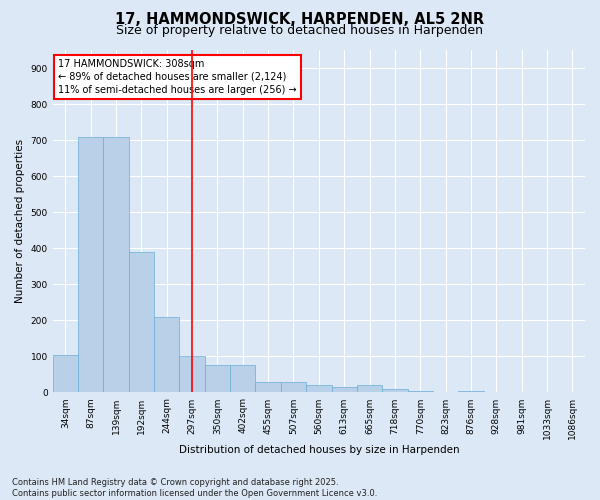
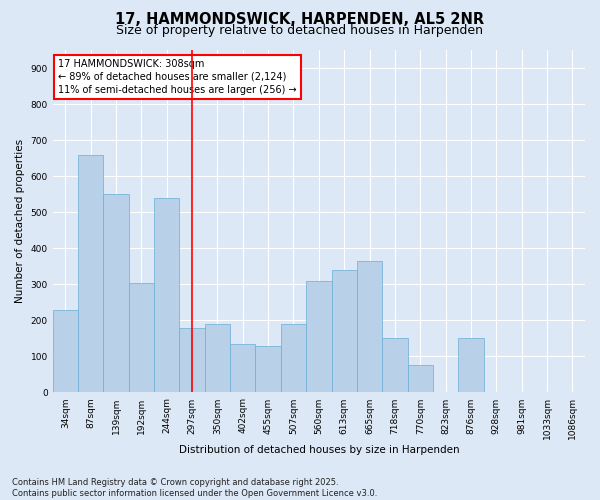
34sqm: 105 -> 230
87sqm: 710 -> 660
139sqm: 710 -> 550
192sqm: 390 -> 305
244sqm: 210 -> 540
297sqm: 100 -> 180
350sqm: 75 -> 190
402sqm: 75 -> 135
455sqm: 30 -> 130
507sqm: 30 -> 190
560sqm: 20 -> 310
613sqm: 15 -> 340
665sqm: 20 -> 365
718sqm: 10 -> 150
770sqm: 5 -> 75
876sqm: 5 -> 150
